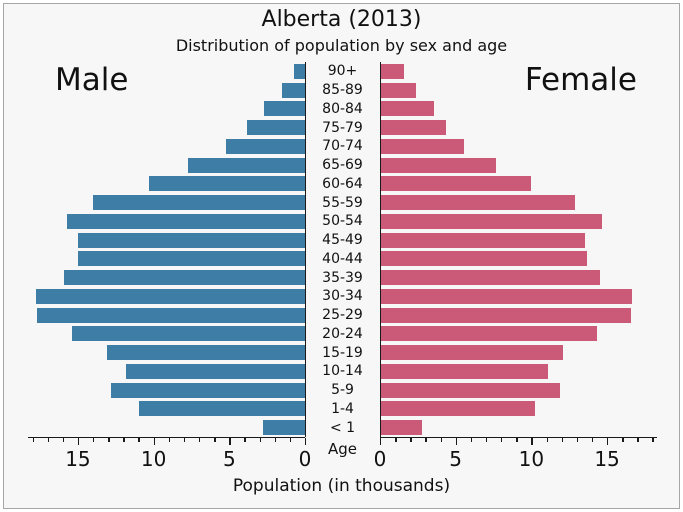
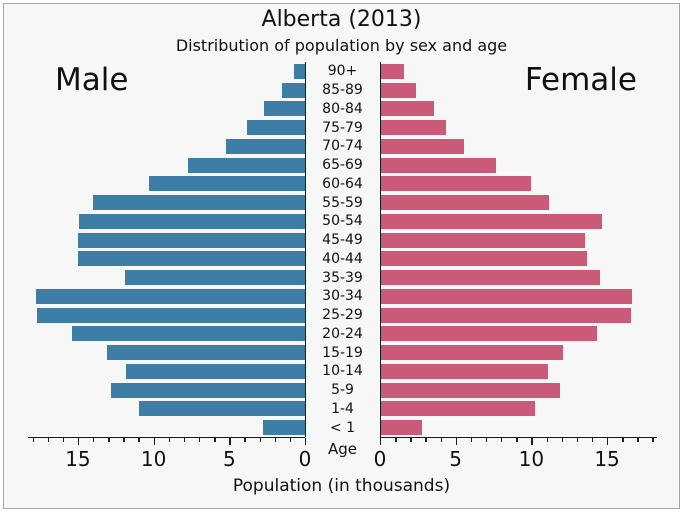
Female/55-59: 12.8 -> 11.1
Male/50-54: 15.7 -> 14.9
Male/35-39: 15.9 -> 11.9
